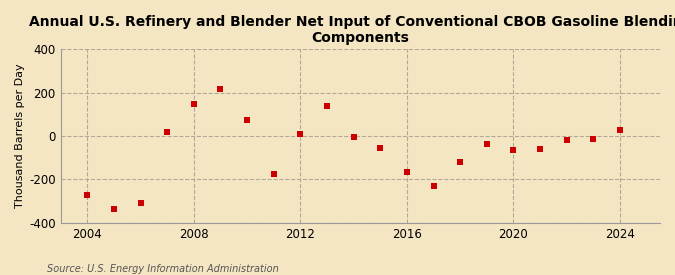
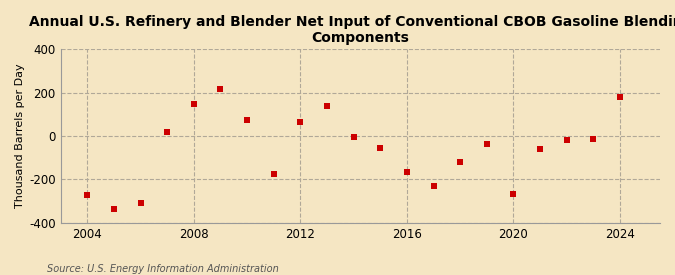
2012: 10 -> 65
2020: -65 -> -265
2024: 30 -> 180
